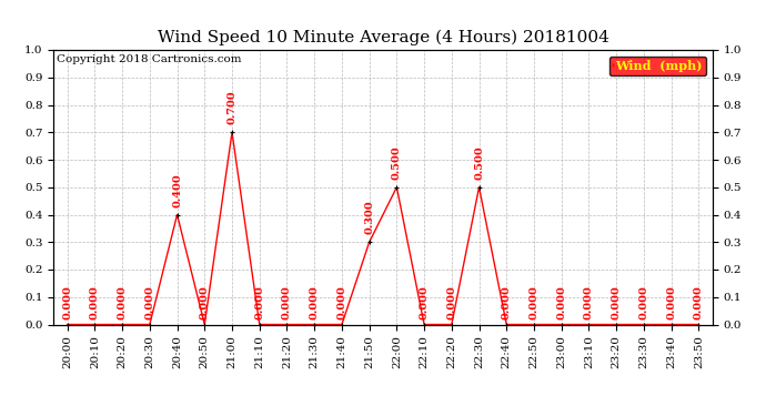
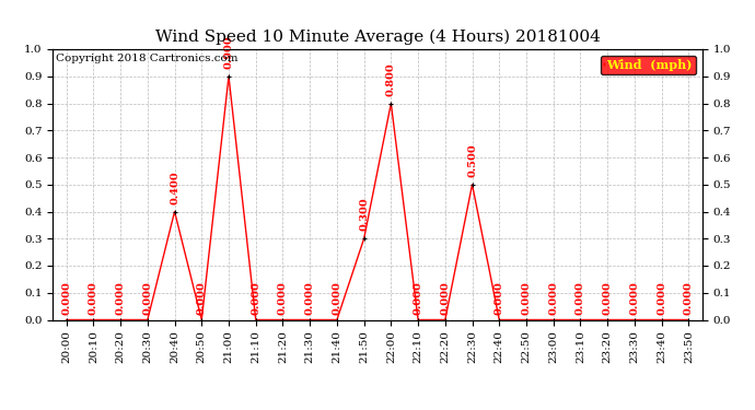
21:00: 0.7 -> 0.9
22:00: 0.500 -> 0.800
